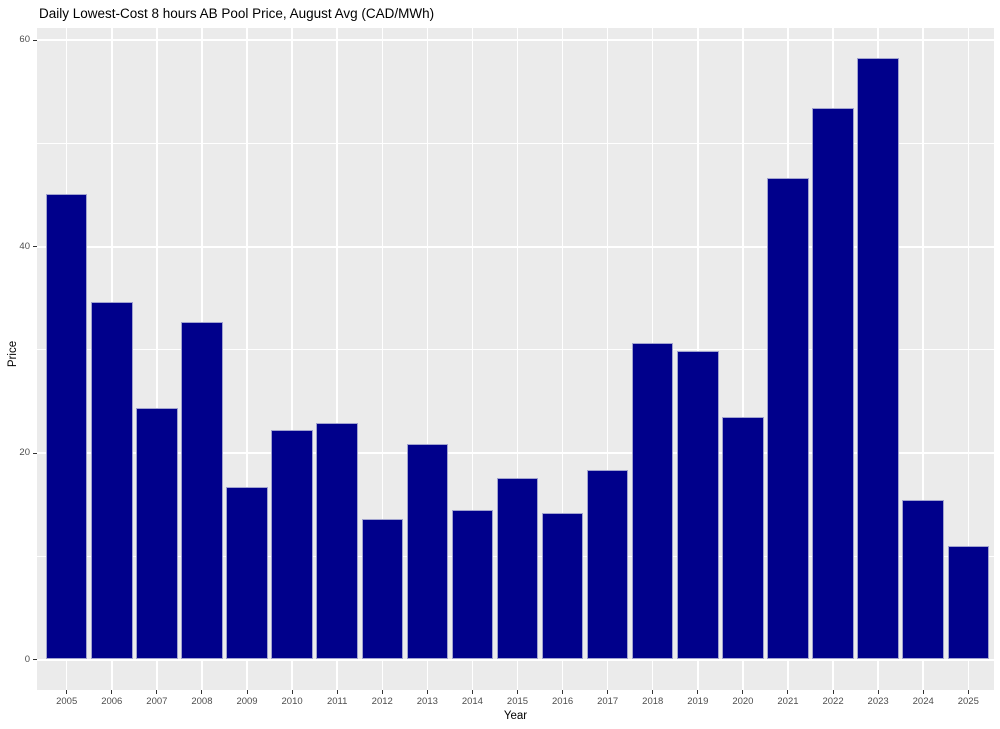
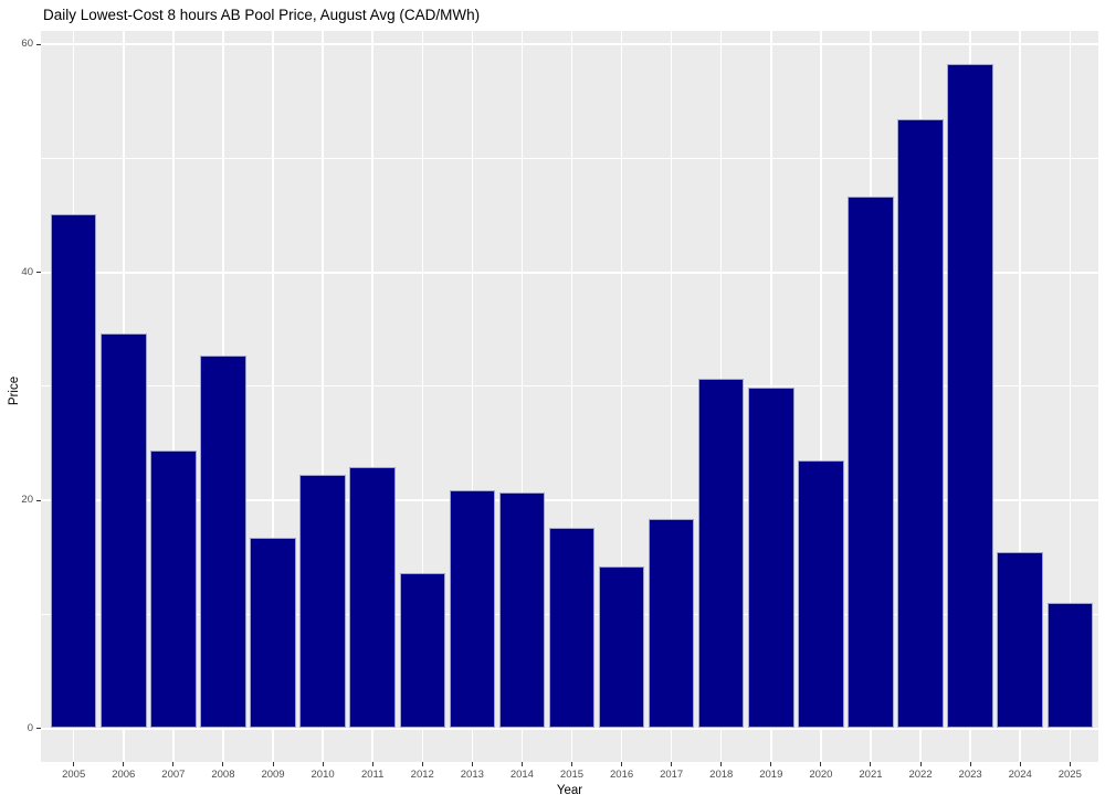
2014: 14.5 -> 20.7
